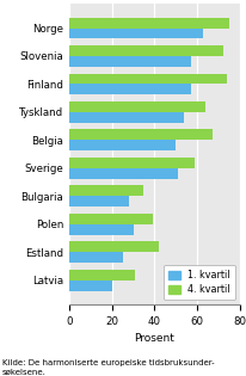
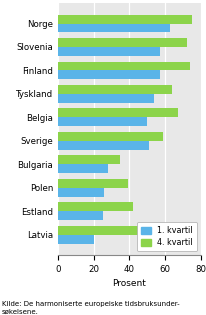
1. kvartil/Polen: 30 -> 26
4. kvartil/Latvia: 31 -> 46
